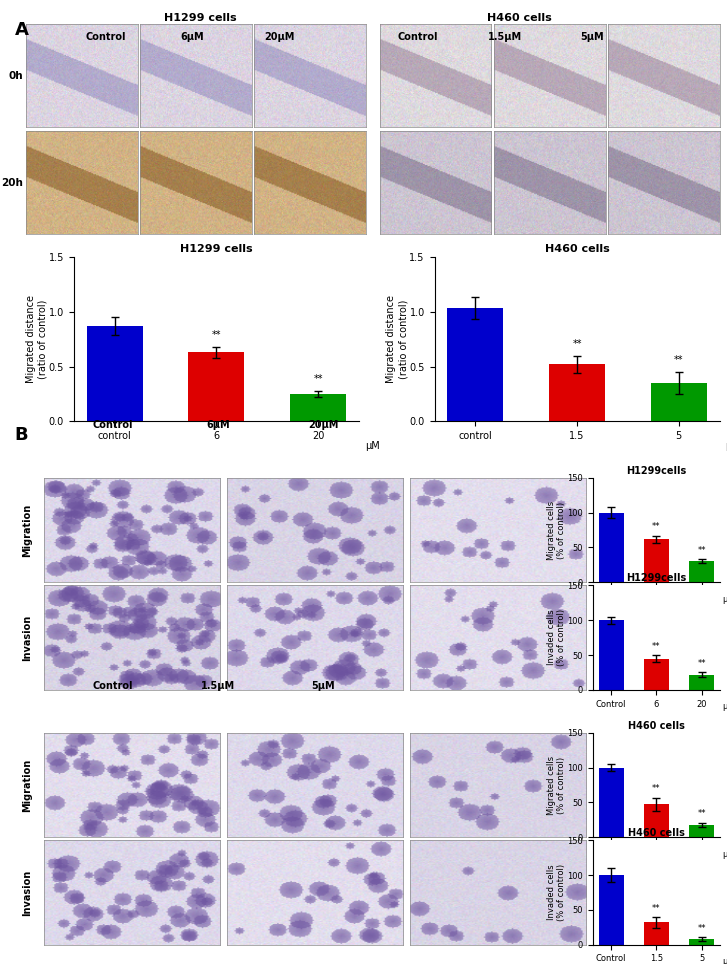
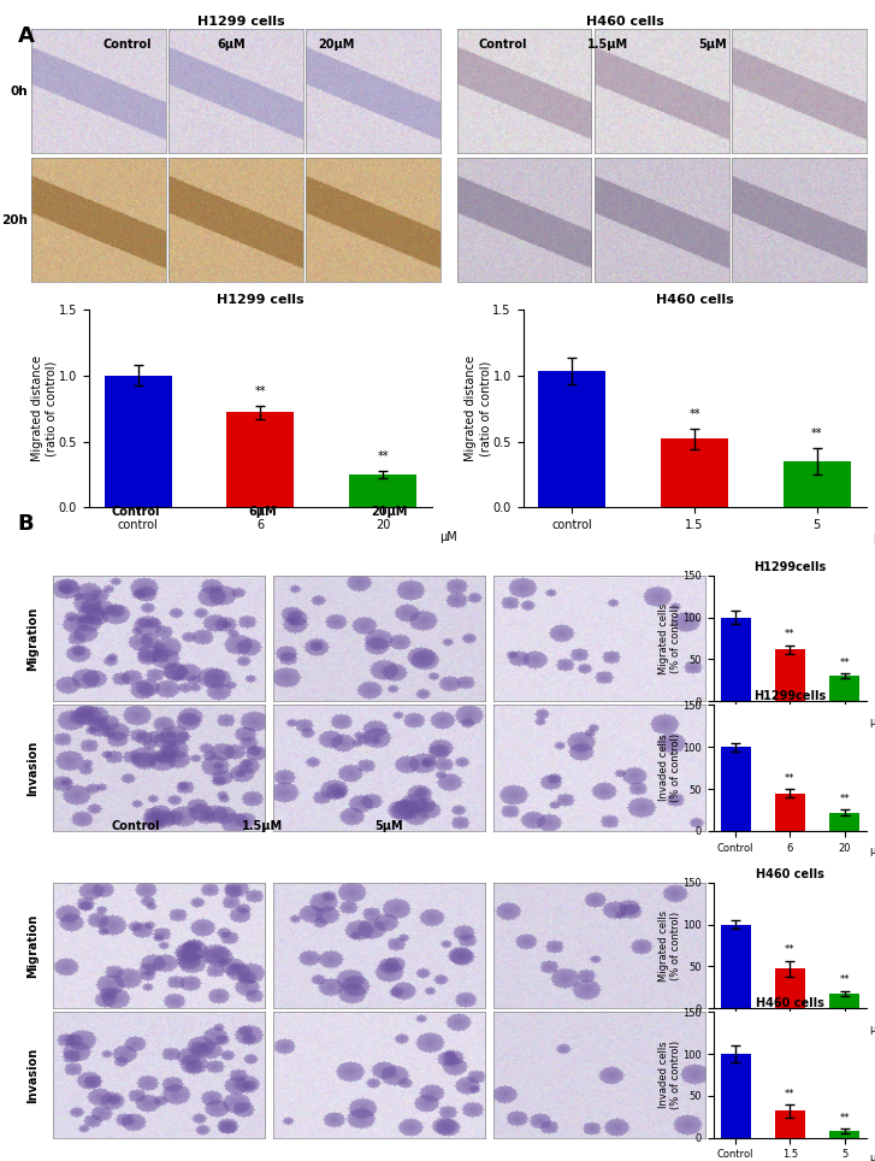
H1299 cells/control: 0.87 -> 1.00
H1299 cells/6: 0.63 -> 0.72
